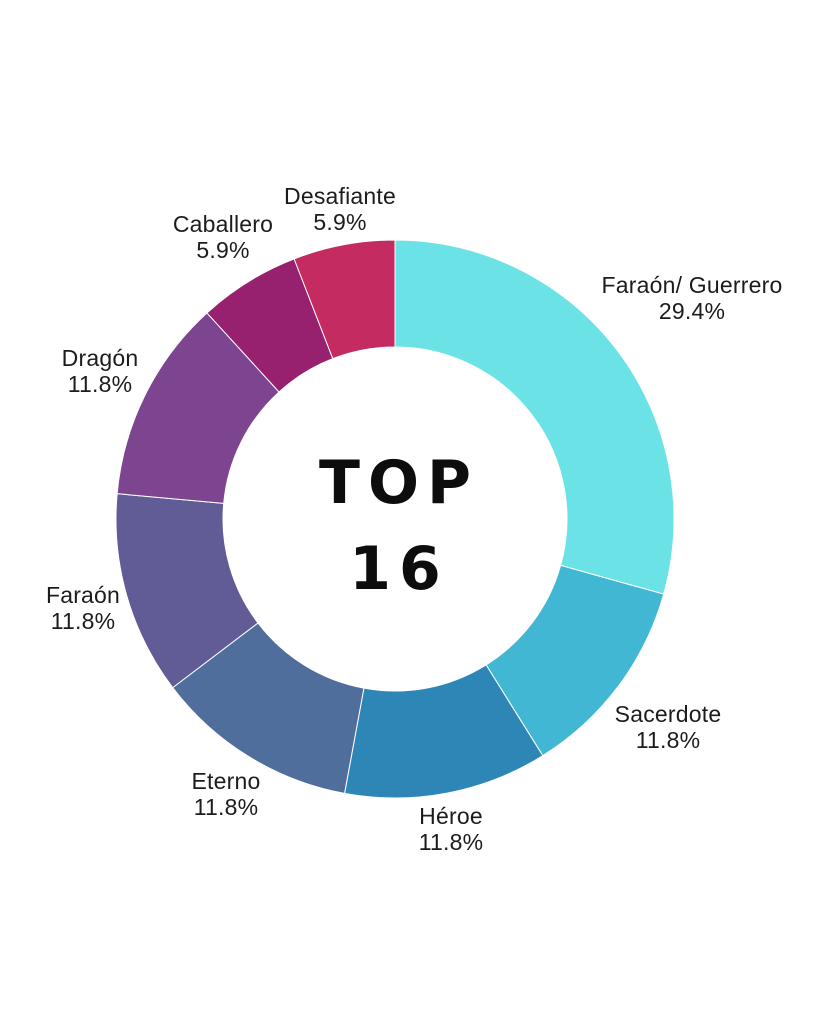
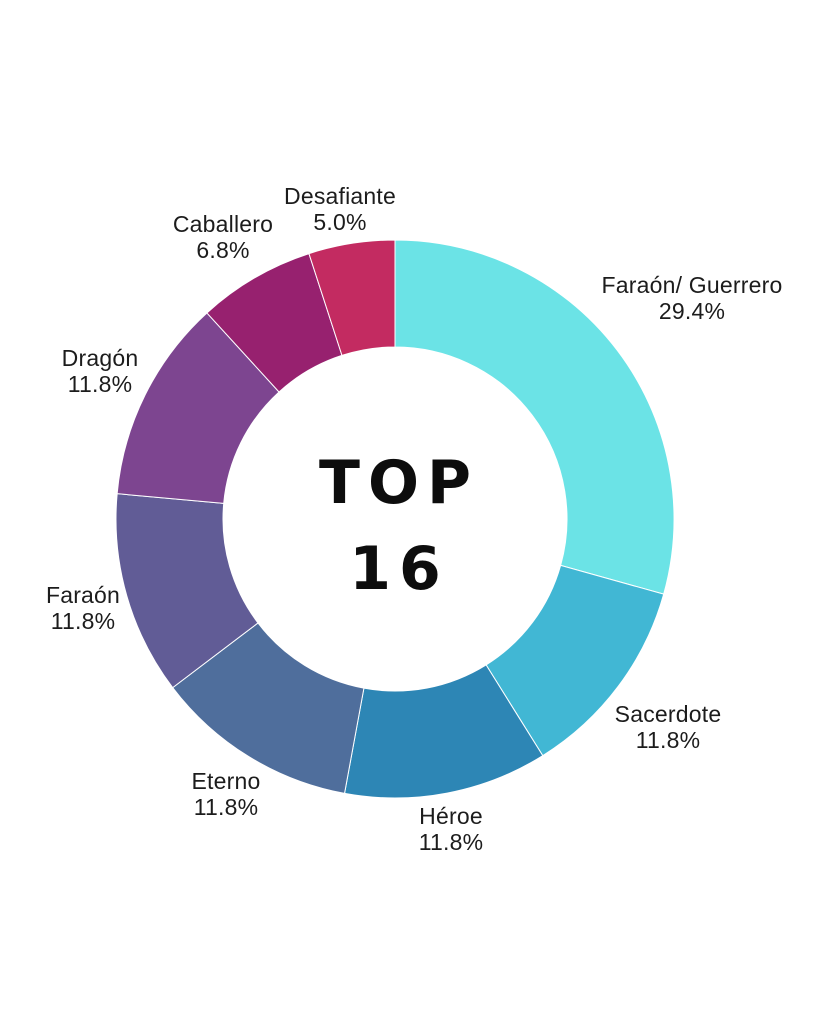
Caballero: 5.9% -> 6.8%
Desafiante: 5.9% -> 5.0%
